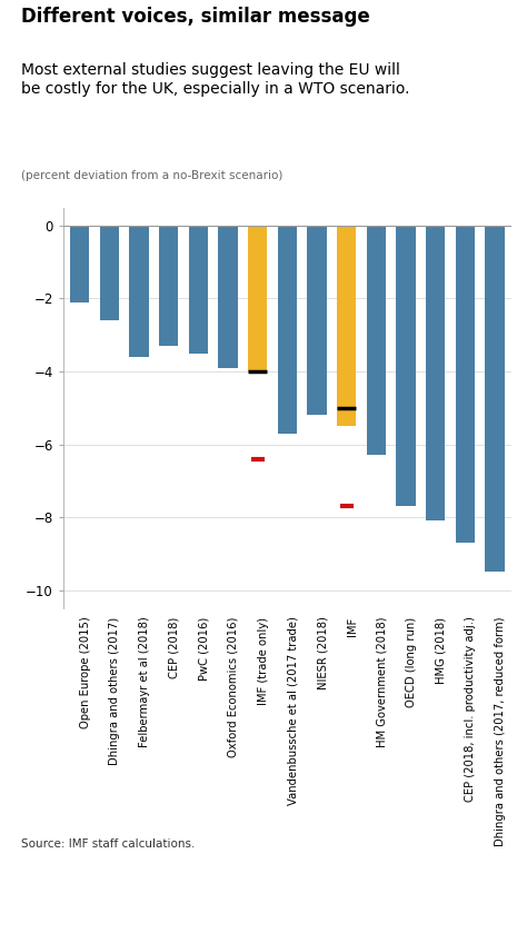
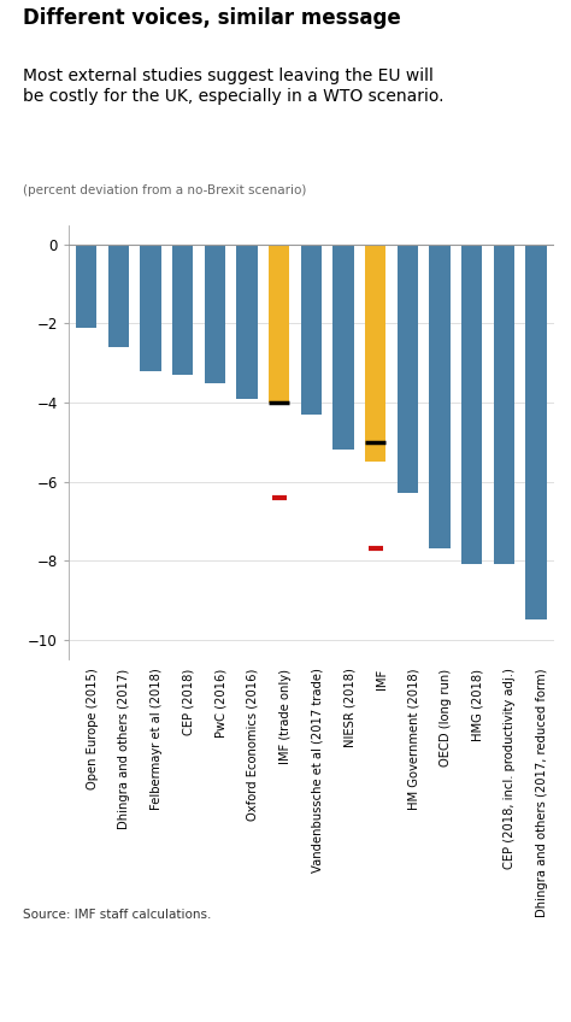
Felbermayr et al (2018): -3.6 -> -3.2
Vandenbussche et al (2017 trade): -5.7 -> -4.3
CEP (2018, incl. productivity adj.): -8.7 -> -8.1
